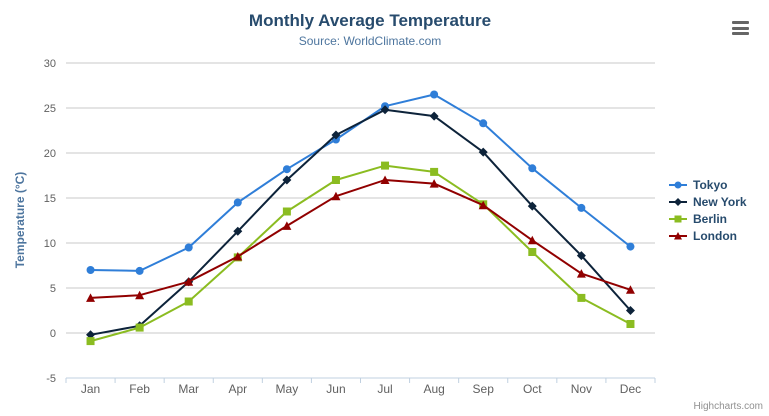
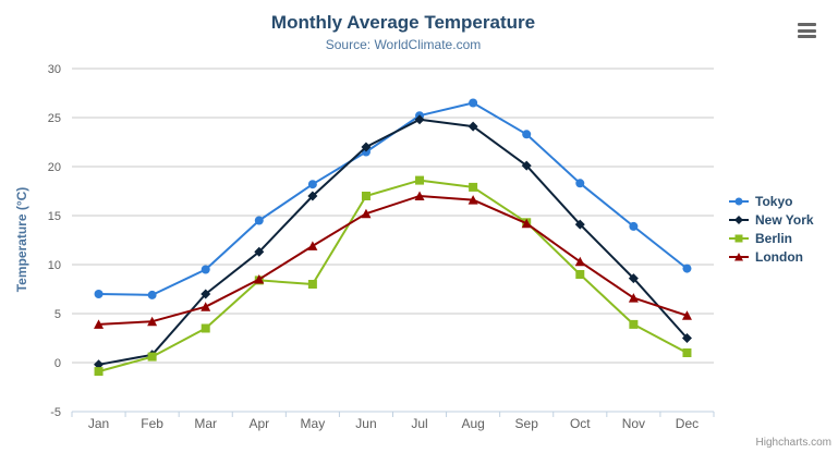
New York/Mar: 6 -> 7
Berlin/May: 14 -> 8
